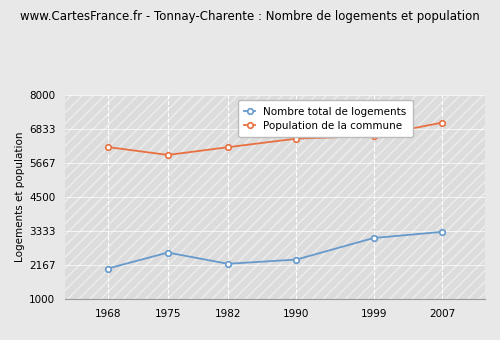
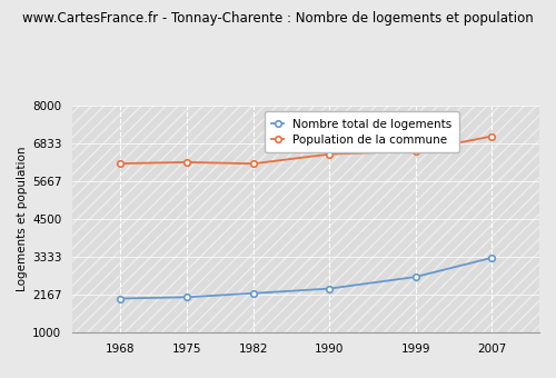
Nombre total de logements/1975: 2600 -> 2100
Population de la commune/1975: 5950 -> 6260
Nombre total de logements/1999: 3100 -> 2720
